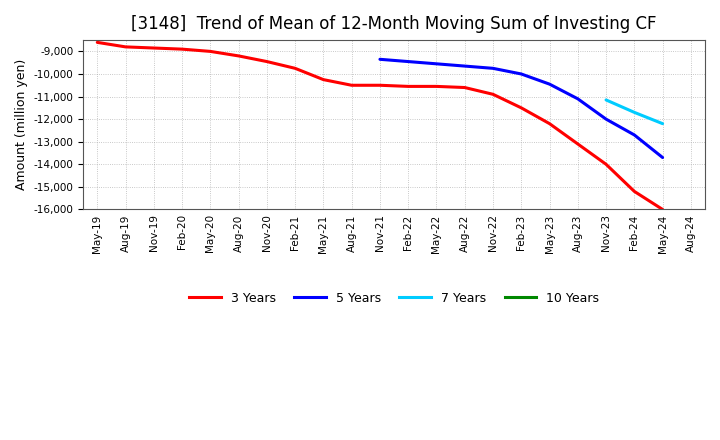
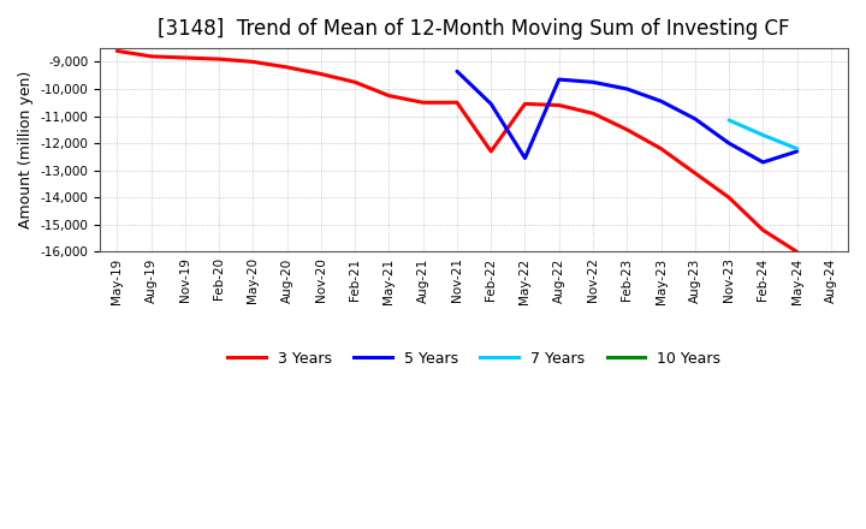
3 Years/Feb-22: -10,550 -> -12,300
5 Years/Feb-22: -9,450 -> -10,550
5 Years/May-22: -9,550 -> -12,550
5 Years/May-24: -13,700 -> -12,300
